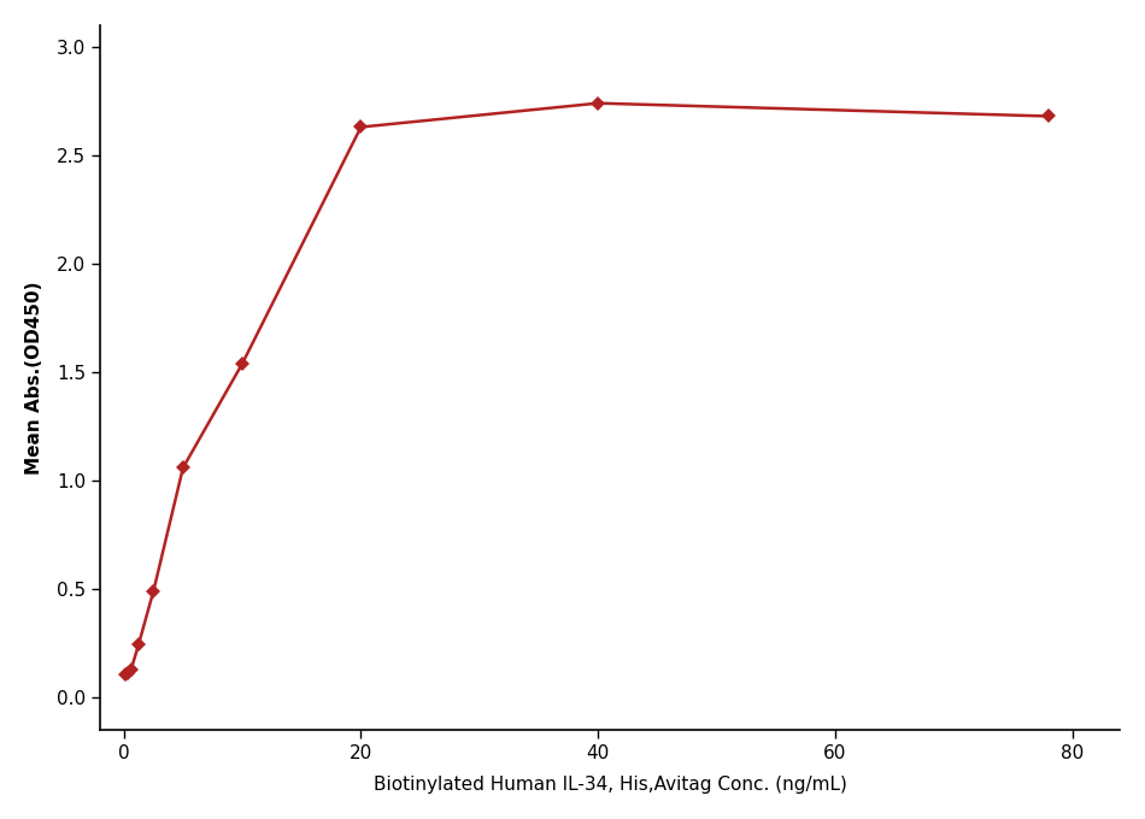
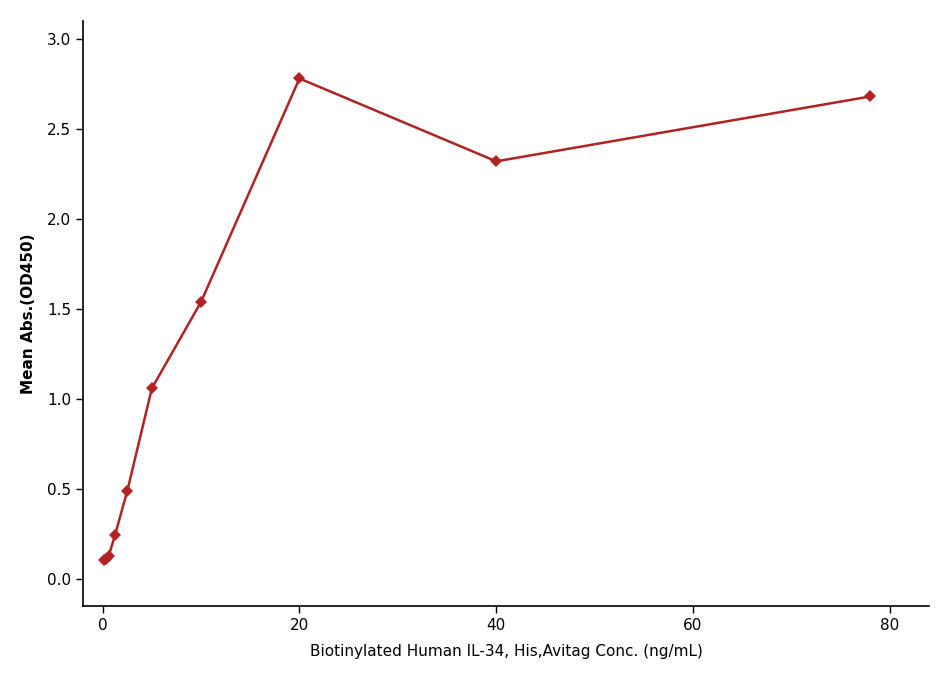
20: 2.63 -> 2.78
40: 2.74 -> 2.32
